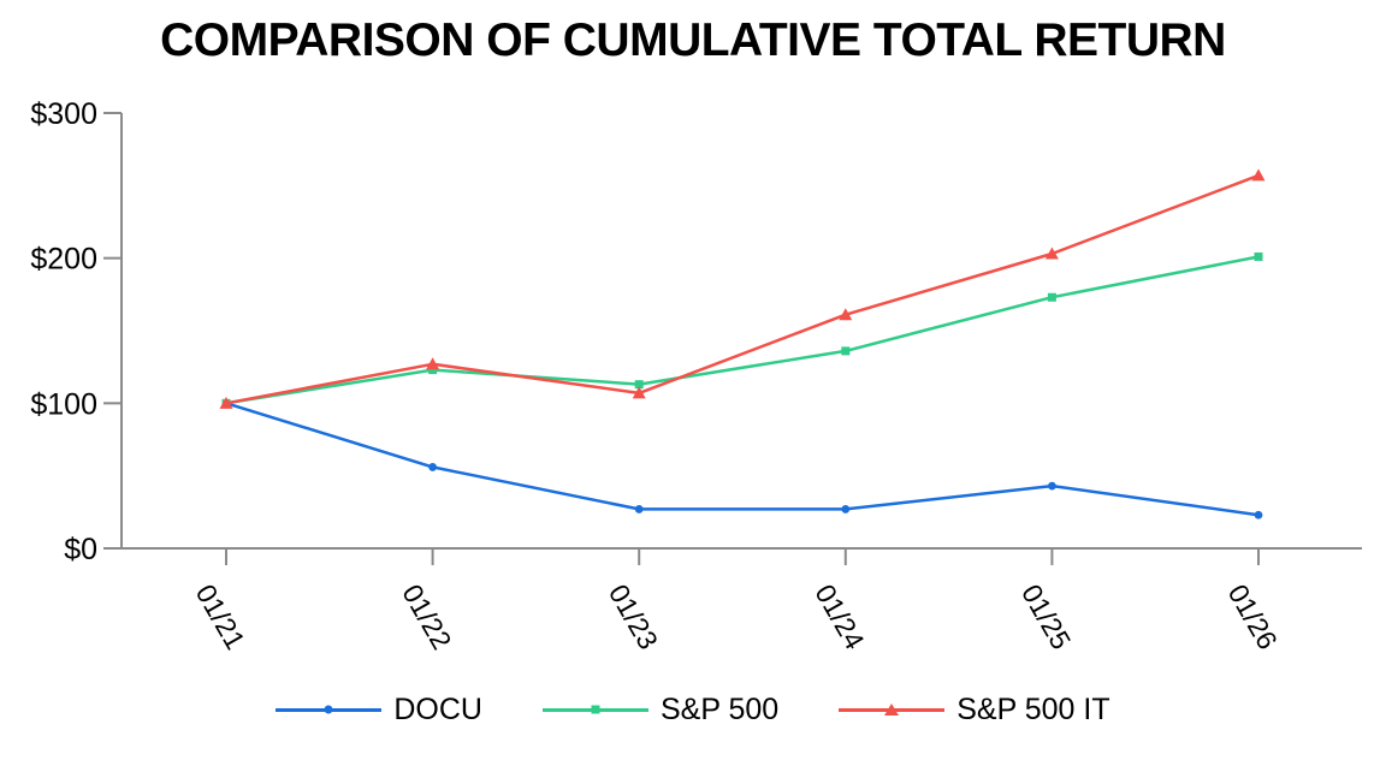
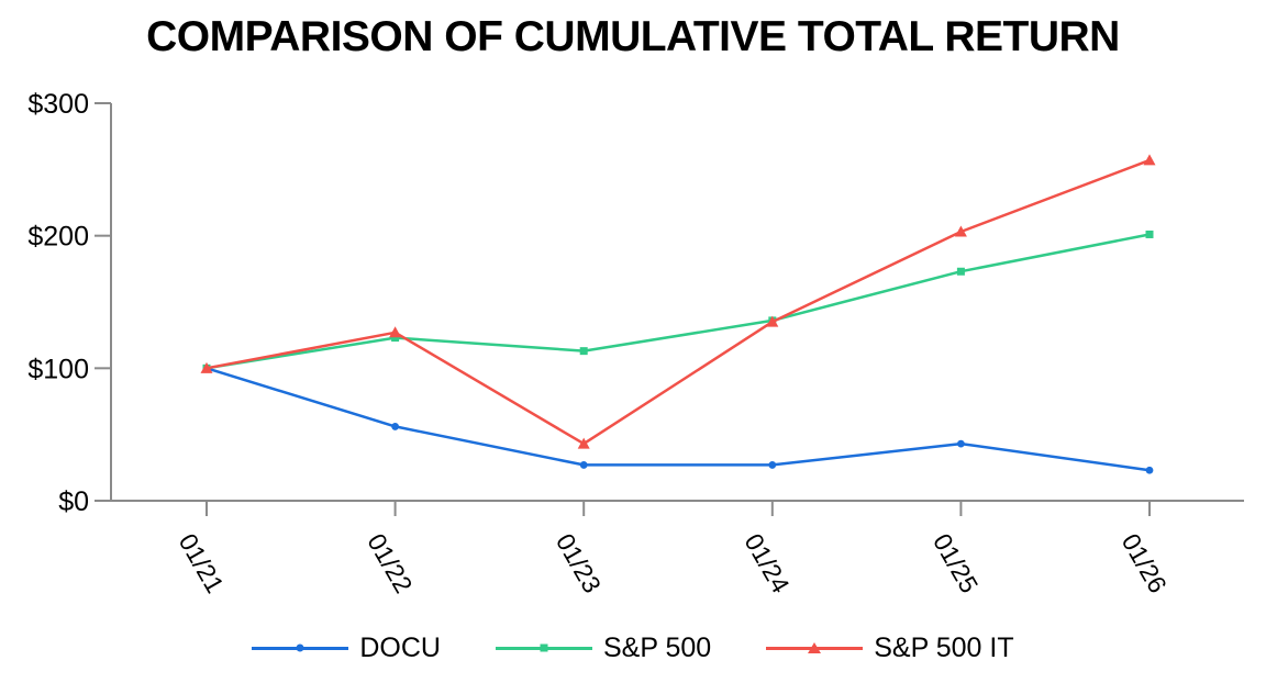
S&P 500 IT/01/23: $107 -> $43
S&P 500 IT/01/24: $161 -> $135
